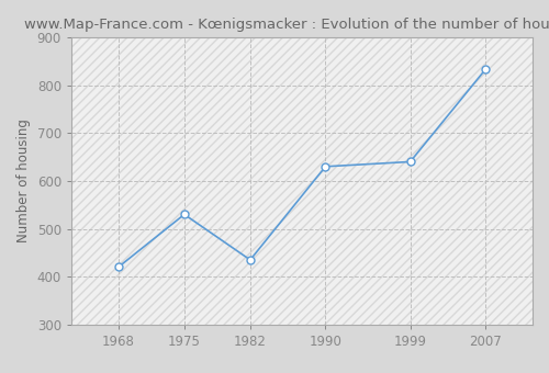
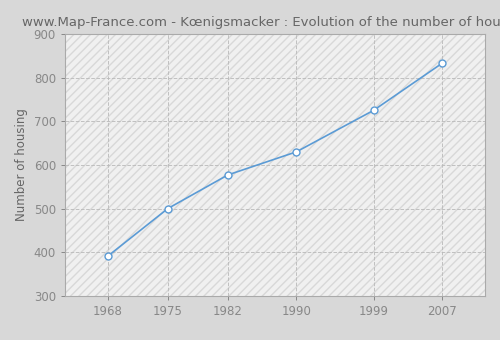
1968: 420 -> 391
1975: 530 -> 500
1982: 435 -> 577
1999: 640 -> 725
